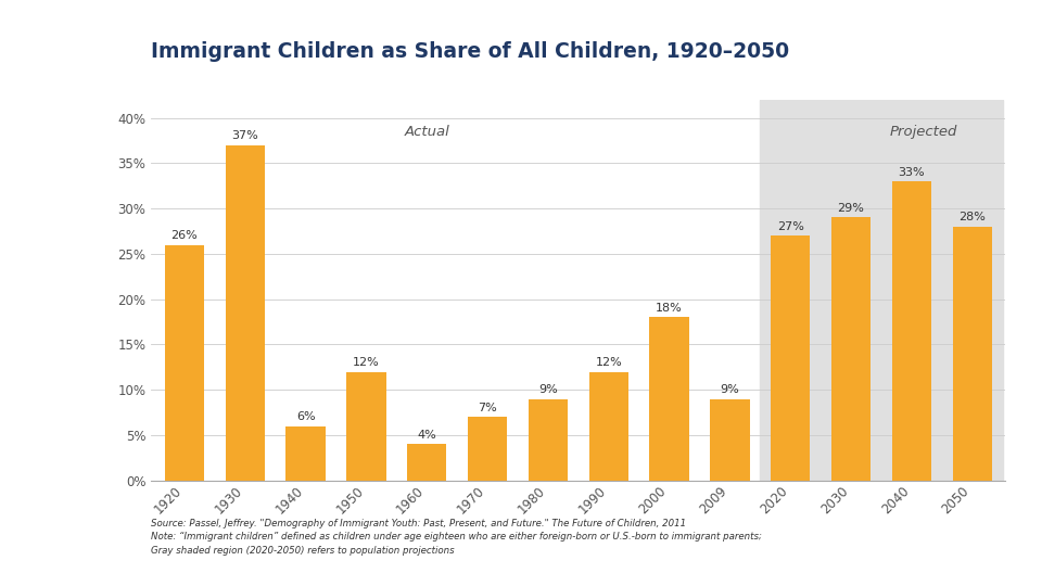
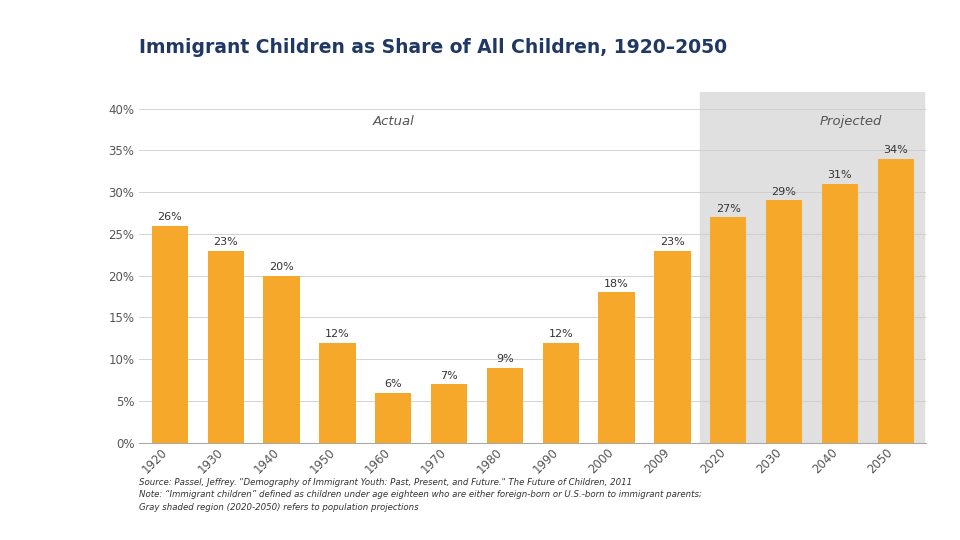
1930: 37% -> 23%
1940: 6% -> 20%
1960: 4% -> 6%
2009: 9% -> 23%
2040: 33% -> 31%
2050: 28% -> 34%
